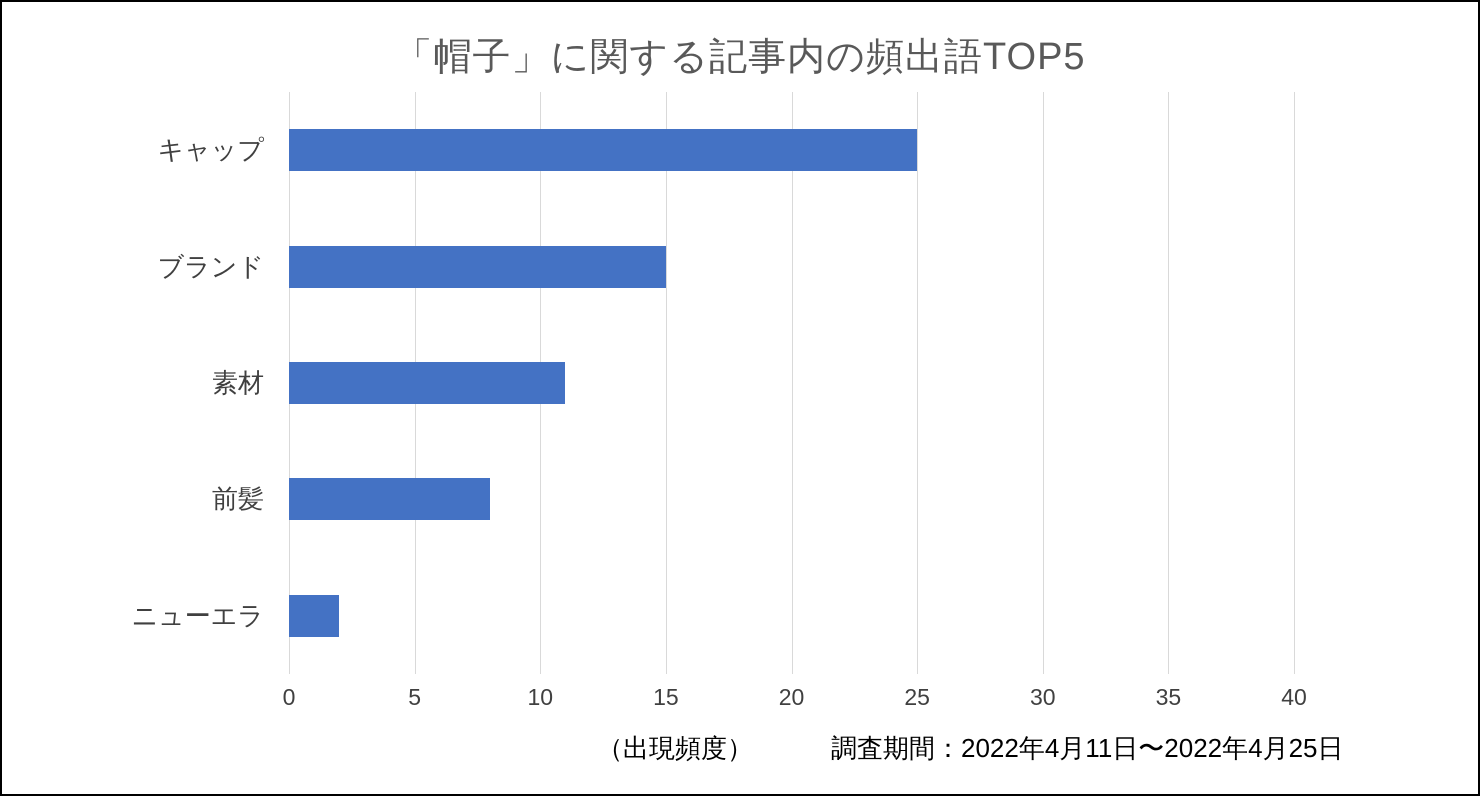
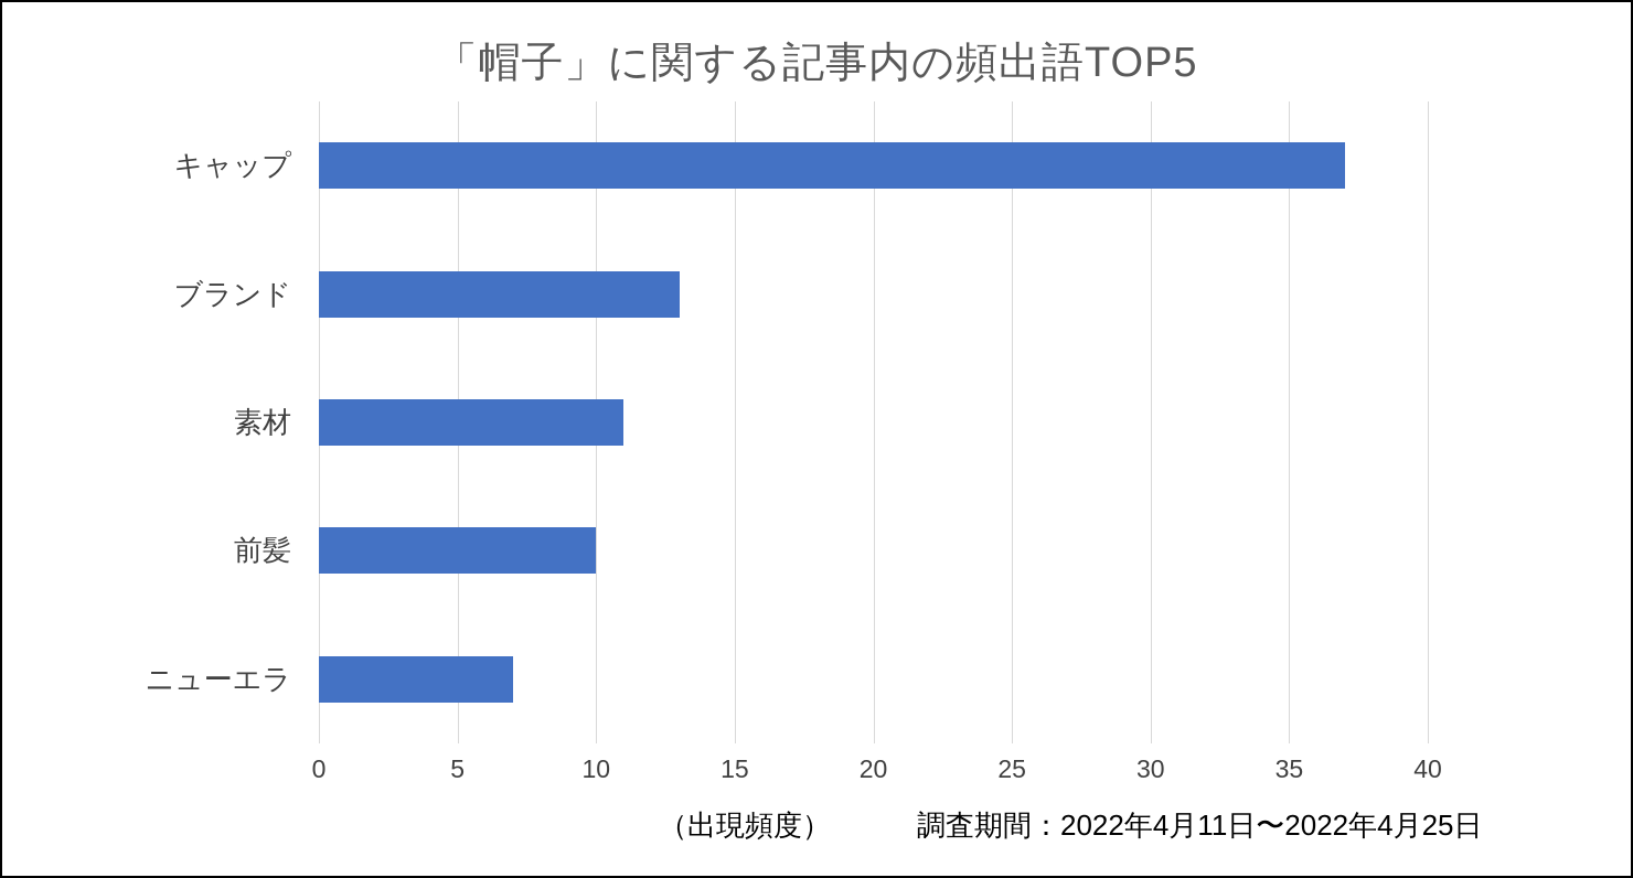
キャップ: 25 -> 37
ブランド: 15 -> 13
前髪: 8 -> 10
ニューエラ: 2 -> 7
